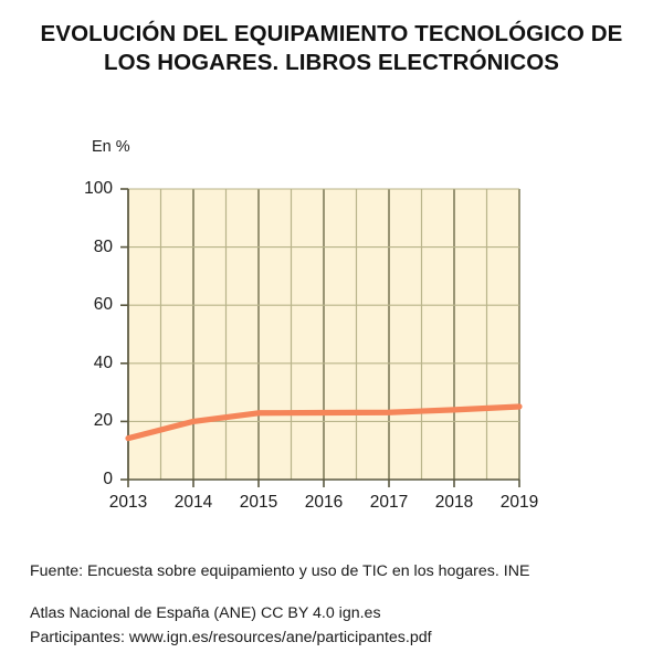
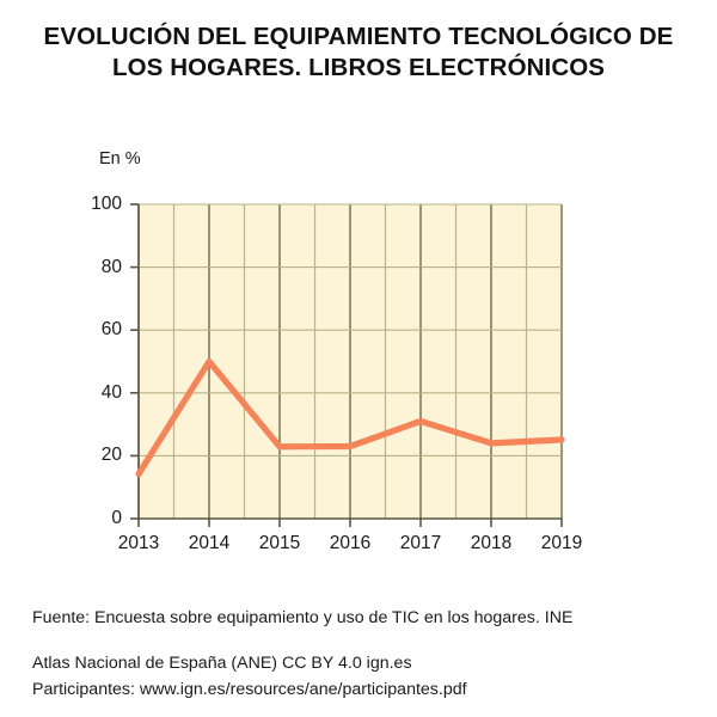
2014: 20 -> 50
2017: 23 -> 31
